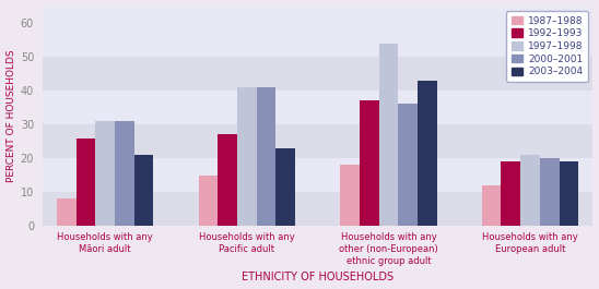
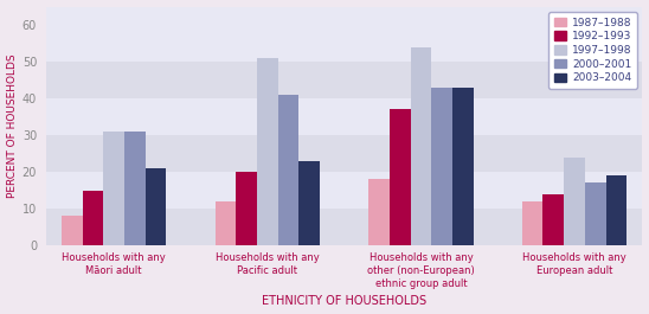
1992–1993/Households with any Māori adult: 26 -> 15
1987–1988/Households with any Pacific adult: 15 -> 12
1992–1993/Households with any Pacific adult: 27 -> 20
1997–1998/Households with any Pacific adult: 41 -> 51
2000–2001/Households with any other (non-European) ethnic group adult: 36 -> 43
1992–1993/Households with any European adult: 19 -> 14
1997–1998/Households with any European adult: 21 -> 24
2000–2001/Households with any European adult: 20 -> 17
